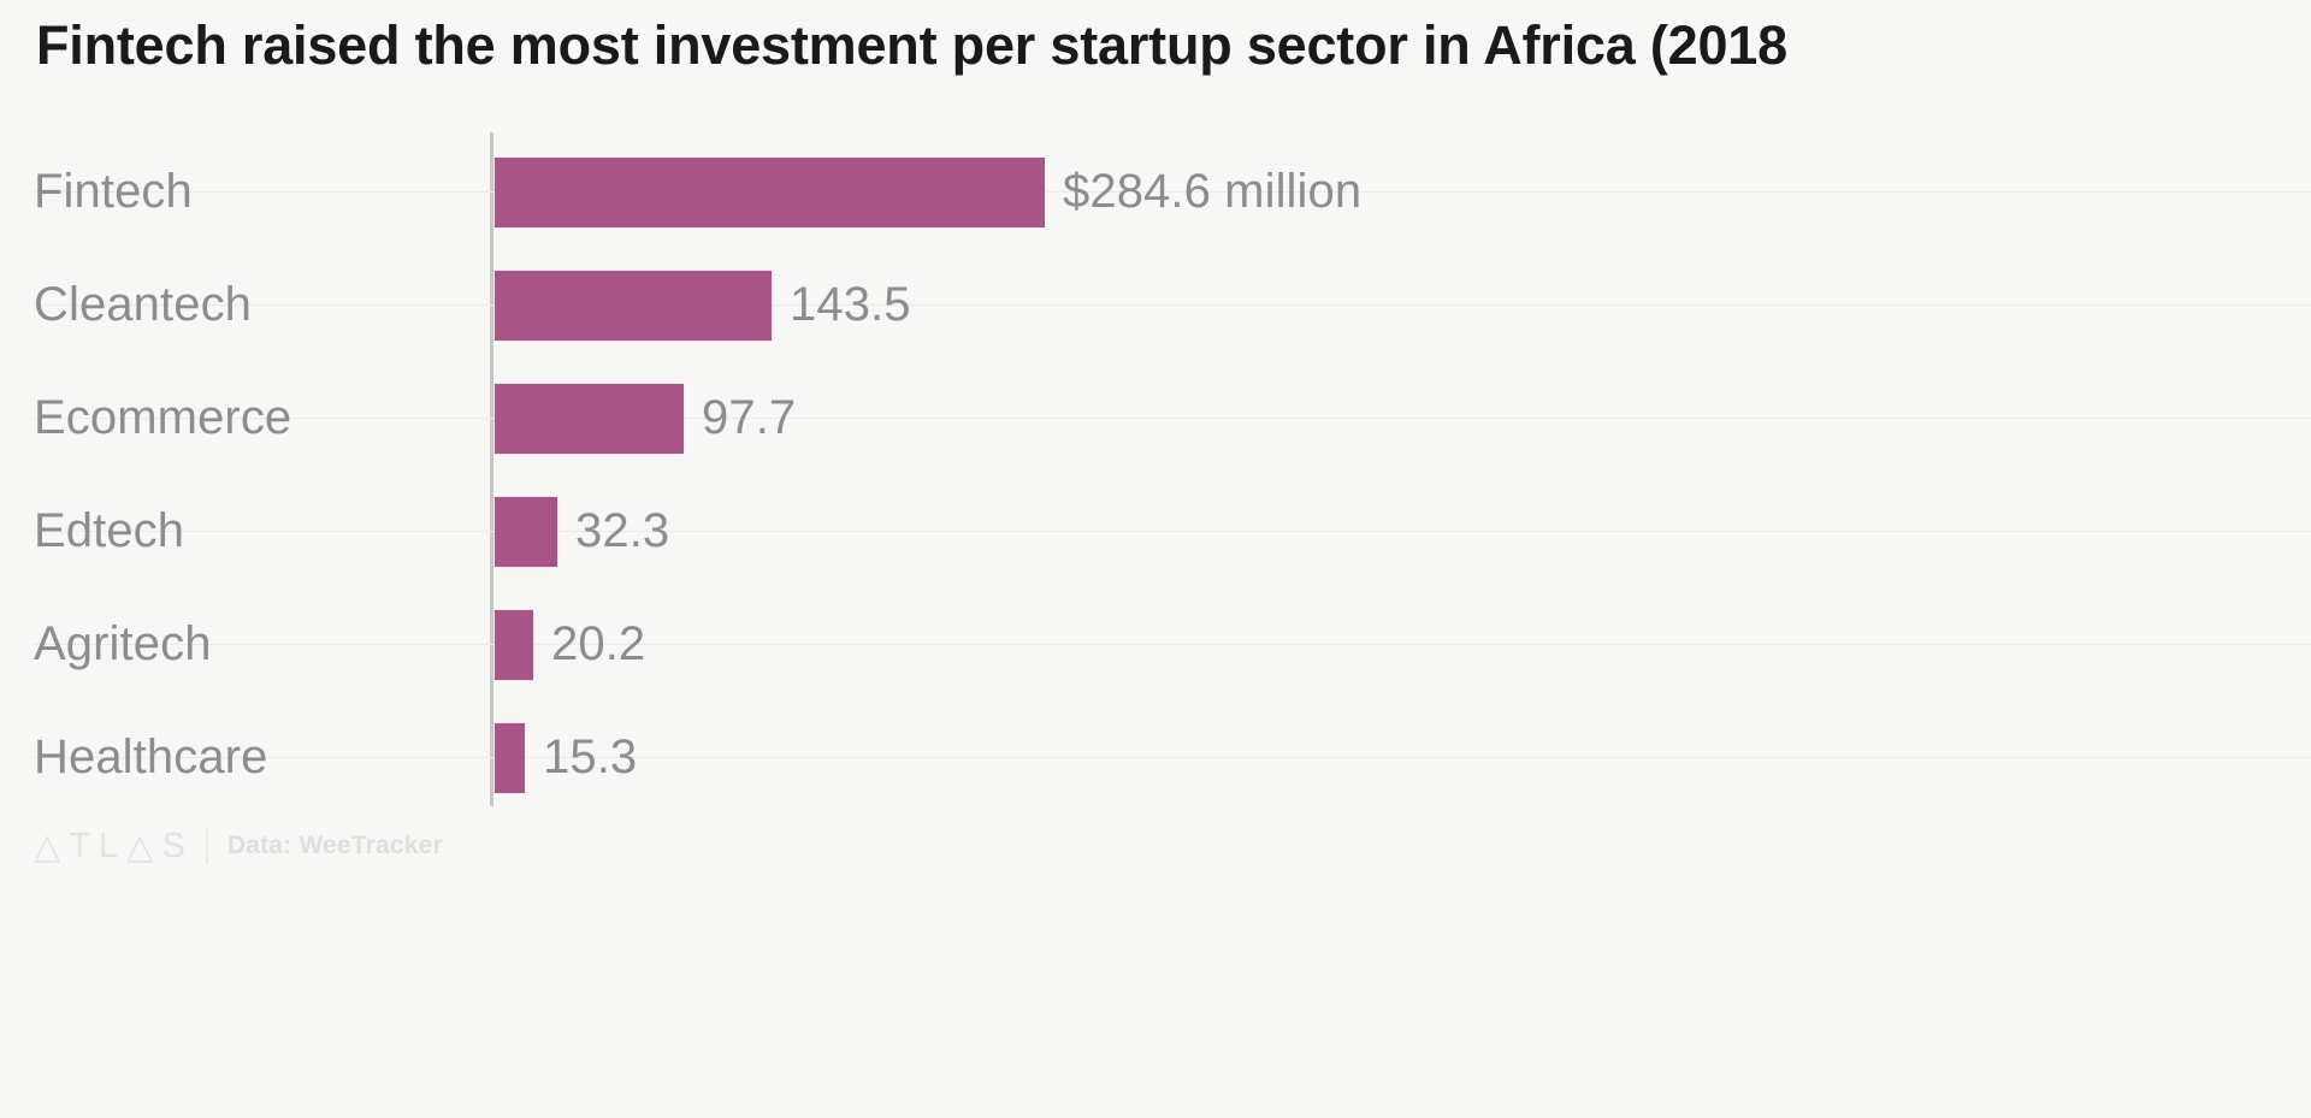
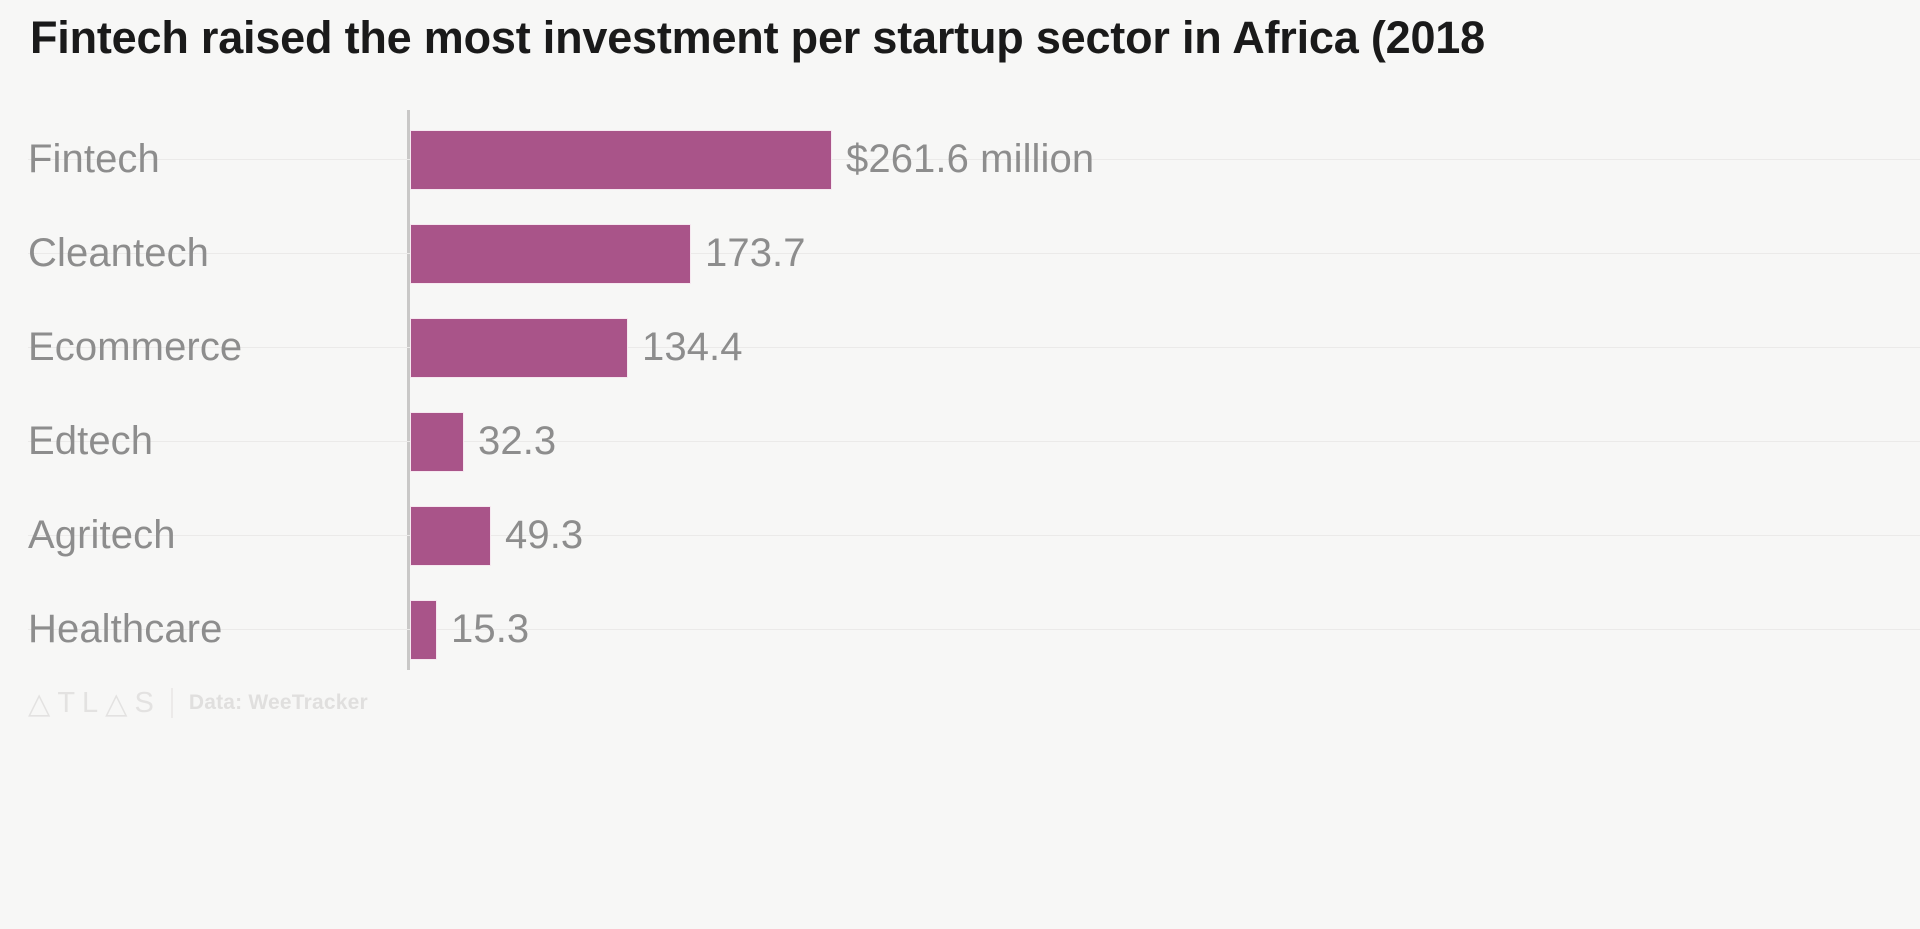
Fintech: $284.6 -> $261.6
Cleantech: 143.5 -> 173.7
Ecommerce: 97.7 -> 134.4
Agritech: 20.2 -> 49.3
